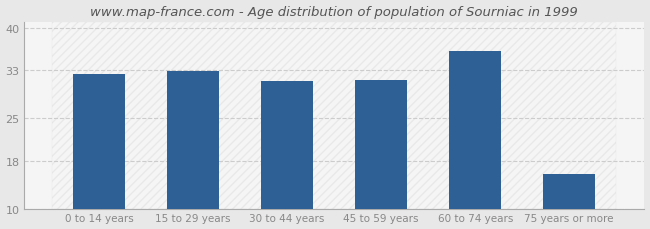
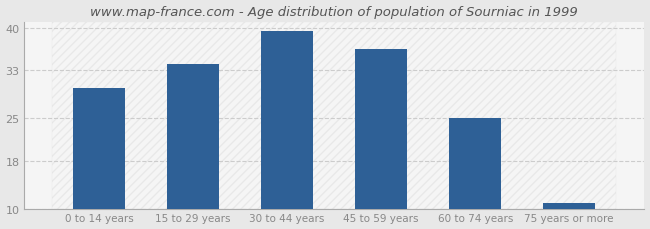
0 to 14 years: 32.4 -> 30.0
15 to 29 years: 32.8 -> 34.0
30 to 44 years: 31.2 -> 39.5
45 to 59 years: 31.4 -> 36.5
60 to 74 years: 36.2 -> 25.0
75 years or more: 15.8 -> 11.0
